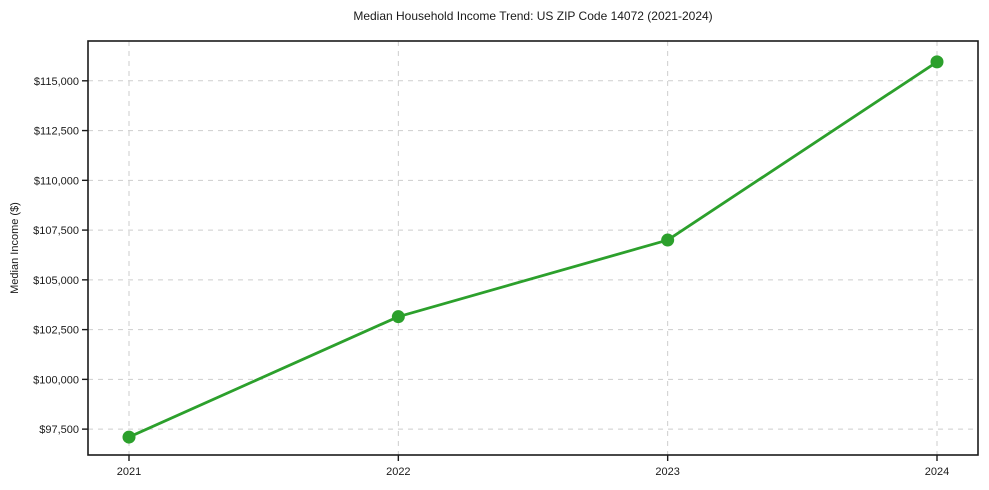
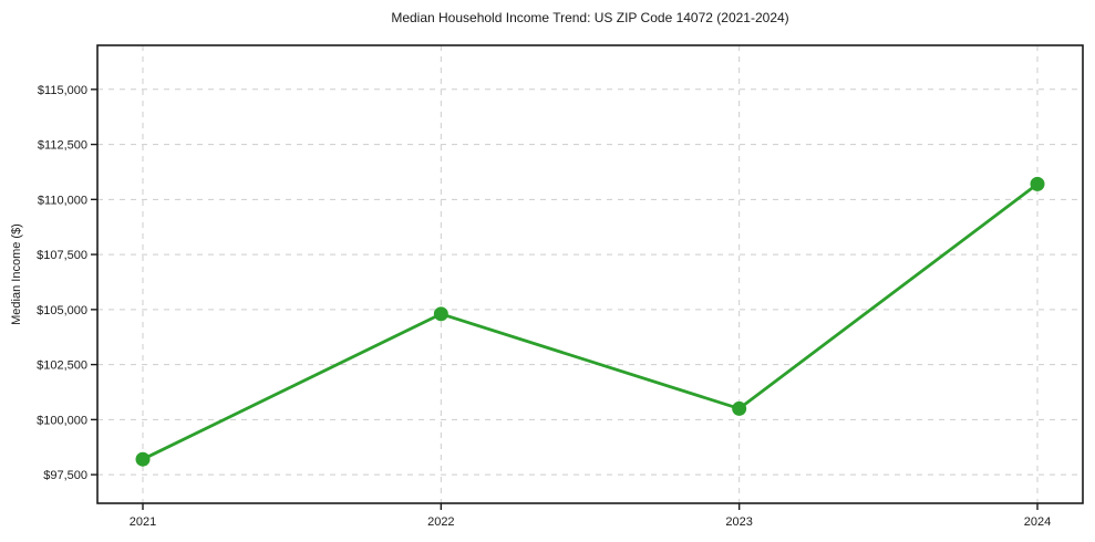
2021: $97100 -> $98200
2022: $103200 -> $104800
2023: $107000 -> $100500
2024: $116000 -> $110700
